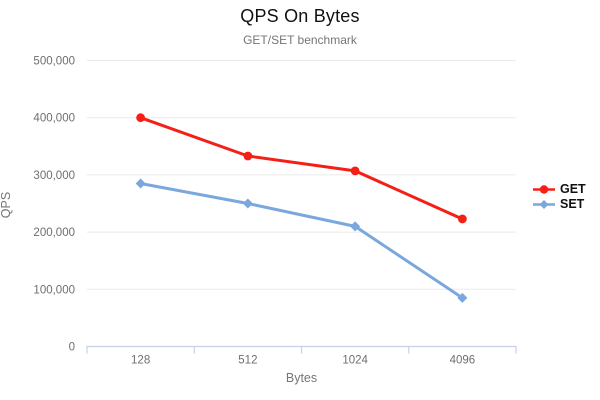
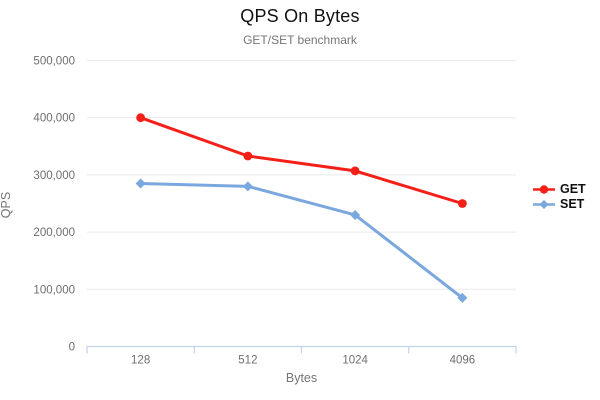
SET/512: 250000 -> 280000
SET/1024: 210000 -> 230000
GET/4096: 220000 -> 250000
